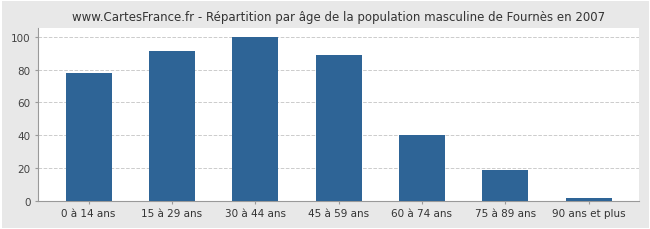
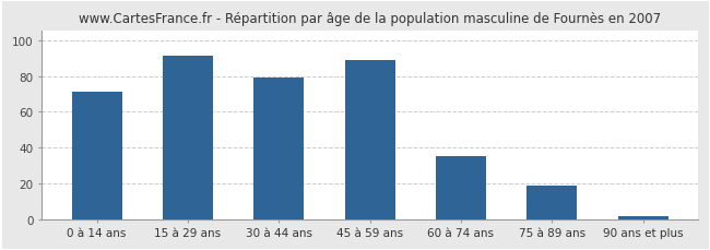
0 à 14 ans: 78 -> 71
30 à 44 ans: 100 -> 79
60 à 74 ans: 40 -> 35
